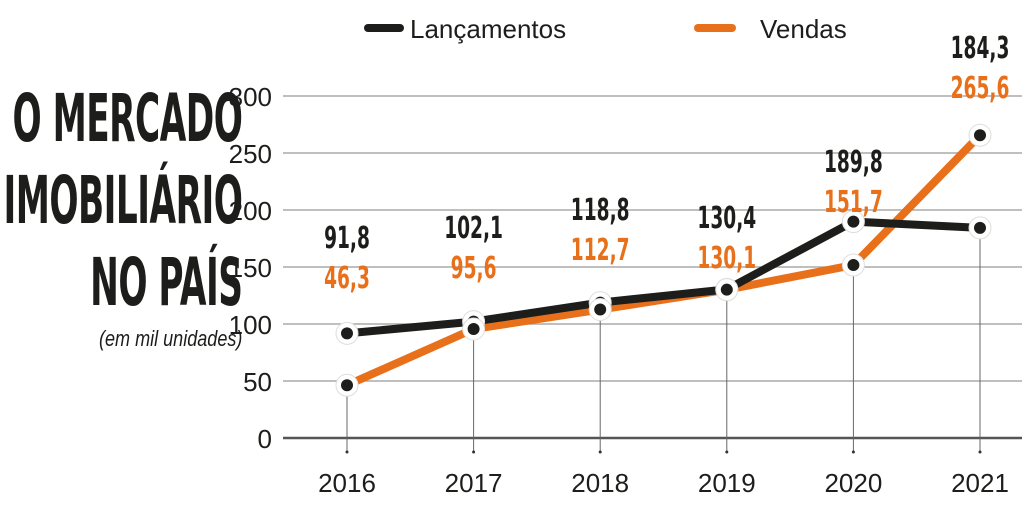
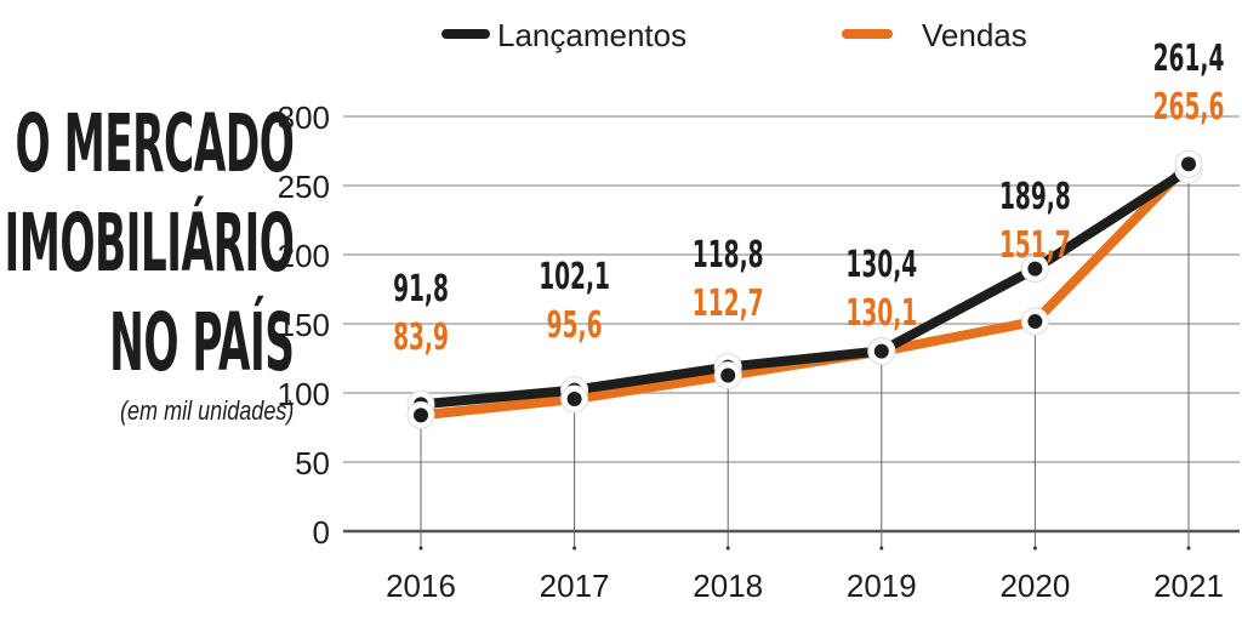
Vendas/2016: 46,3 -> 83,9
Lançamentos/2021: 184,3 -> 261,4
